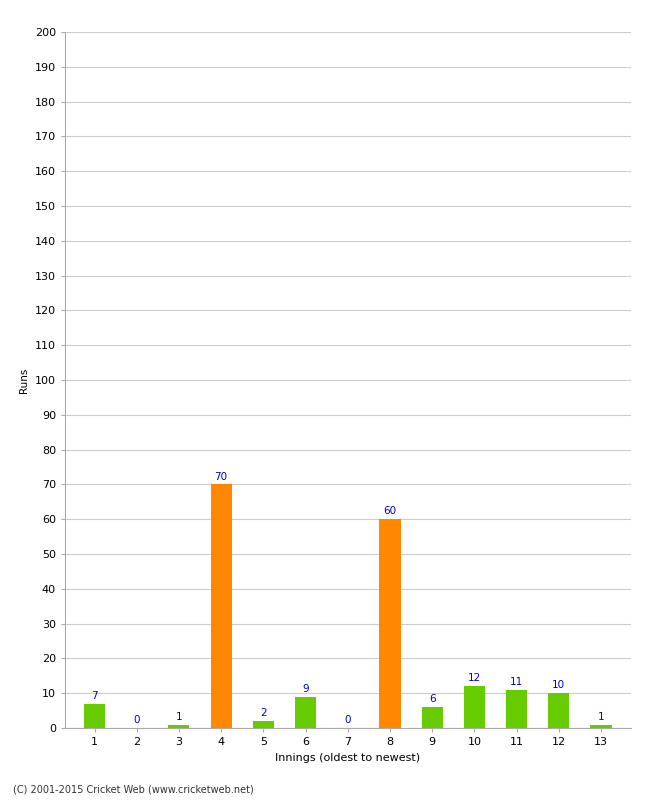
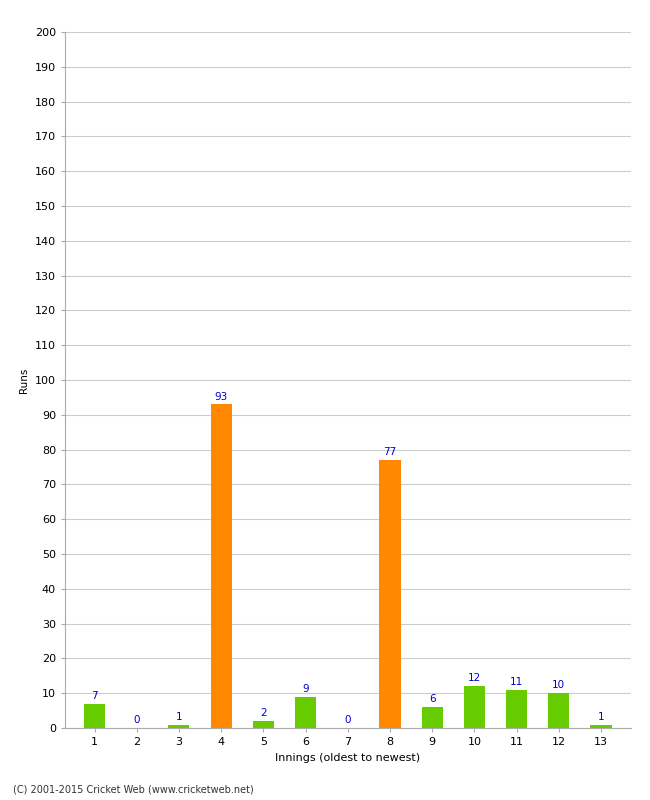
4: 70 -> 93
8: 60 -> 77
